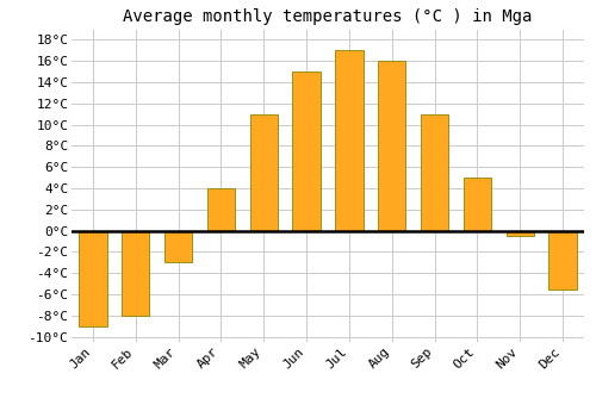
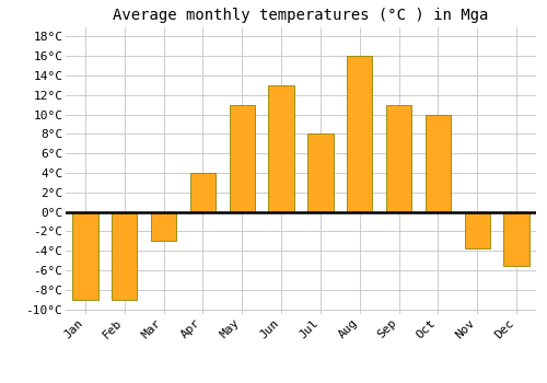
Feb: -8.0°C -> -9.0°C
Jun: 15.0°C -> 13.0°C
Jul: 17.0°C -> 8.0°C
Oct: 5.0°C -> 10.0°C
Nov: -0.5°C -> -3.8°C
